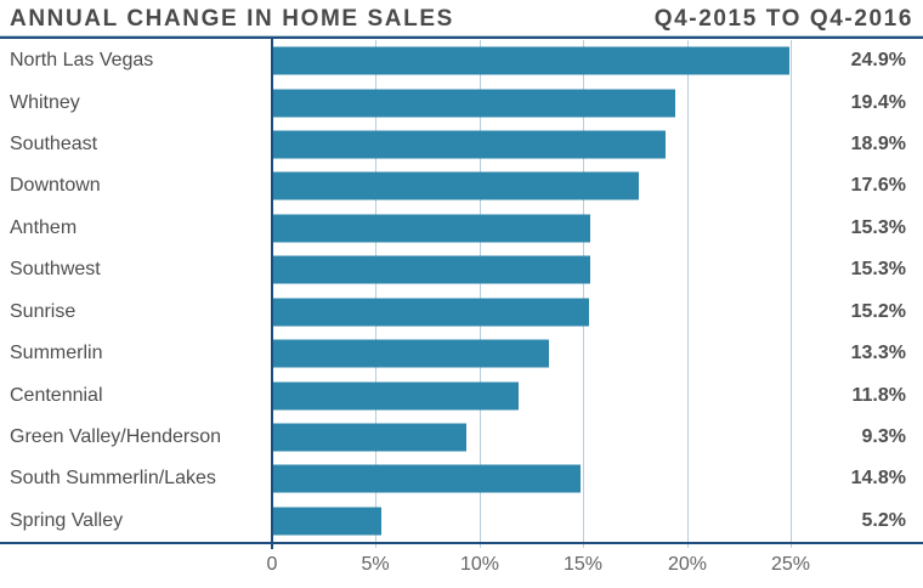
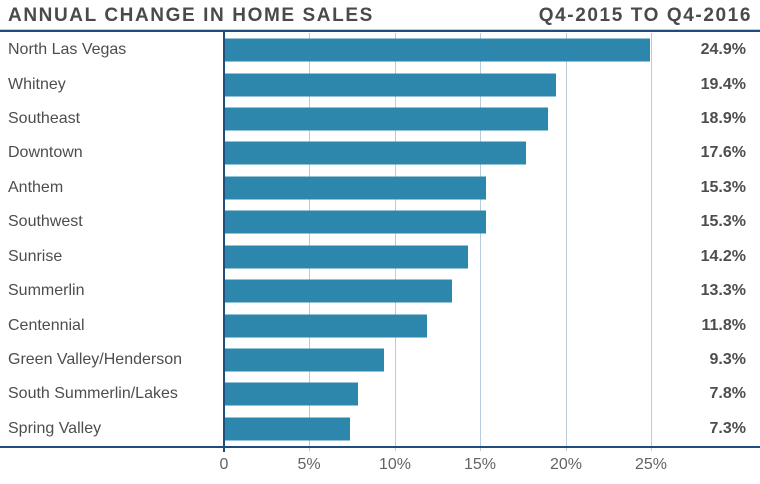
Sunrise: 15.2% -> 14.2%
South Summerlin/Lakes: 14.8% -> 7.8%
Spring Valley: 5.2% -> 7.3%
